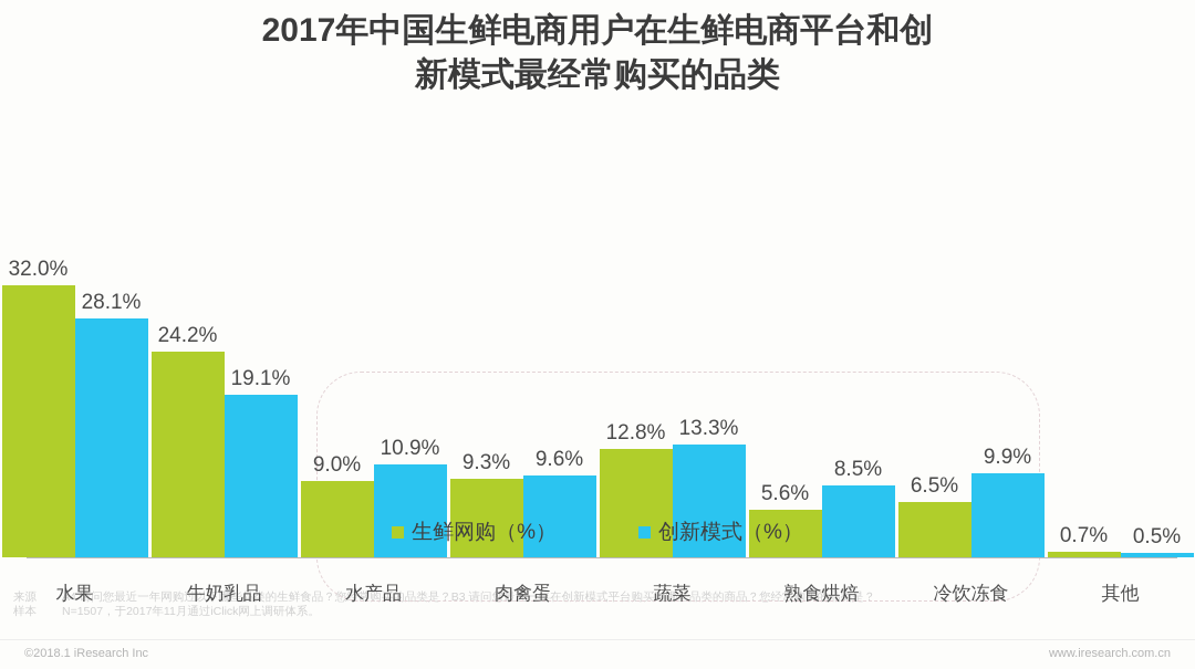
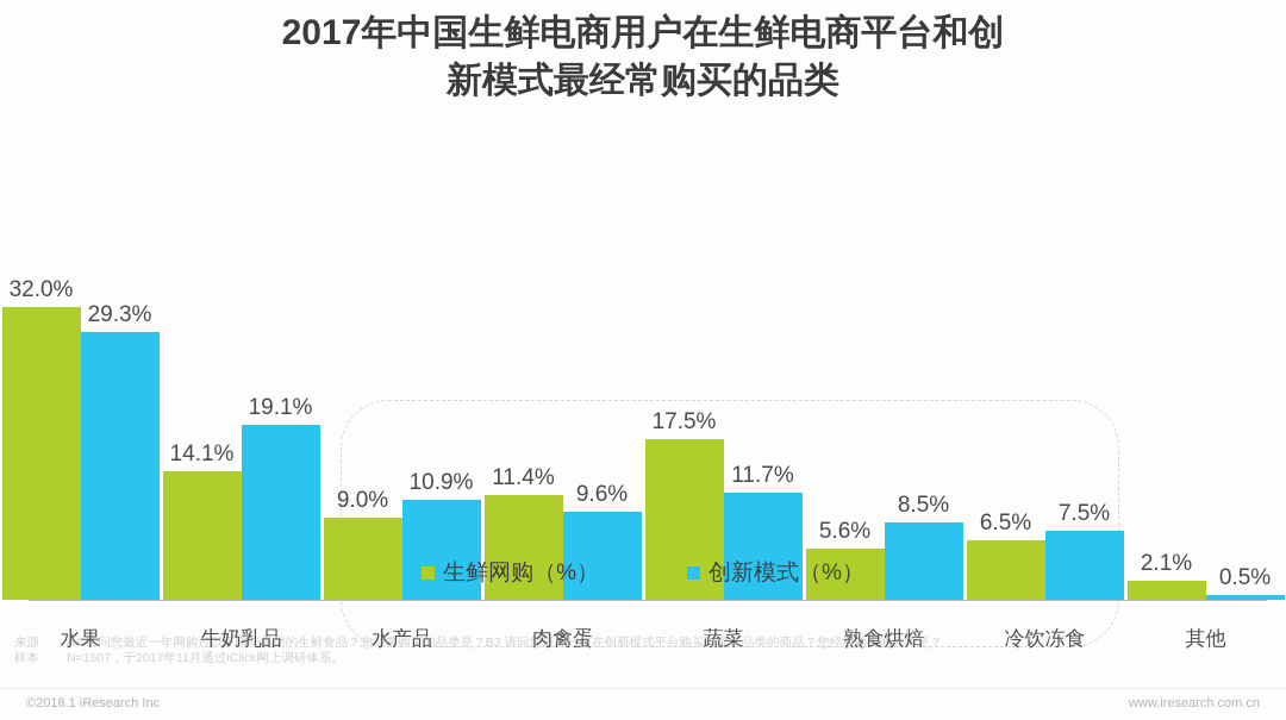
创新模式（%）/水果: 28.1% -> 29.3%
生鲜网购（%）/牛奶乳品: 24.2% -> 14.1%
生鲜网购（%）/肉禽蛋: 9.3% -> 11.4%
生鲜网购（%）/蔬菜: 12.8% -> 17.5%
创新模式（%）/蔬菜: 13.3% -> 11.7%
创新模式（%）/冷饮冻食: 9.9% -> 7.5%
生鲜网购（%）/其他: 0.7% -> 2.1%
